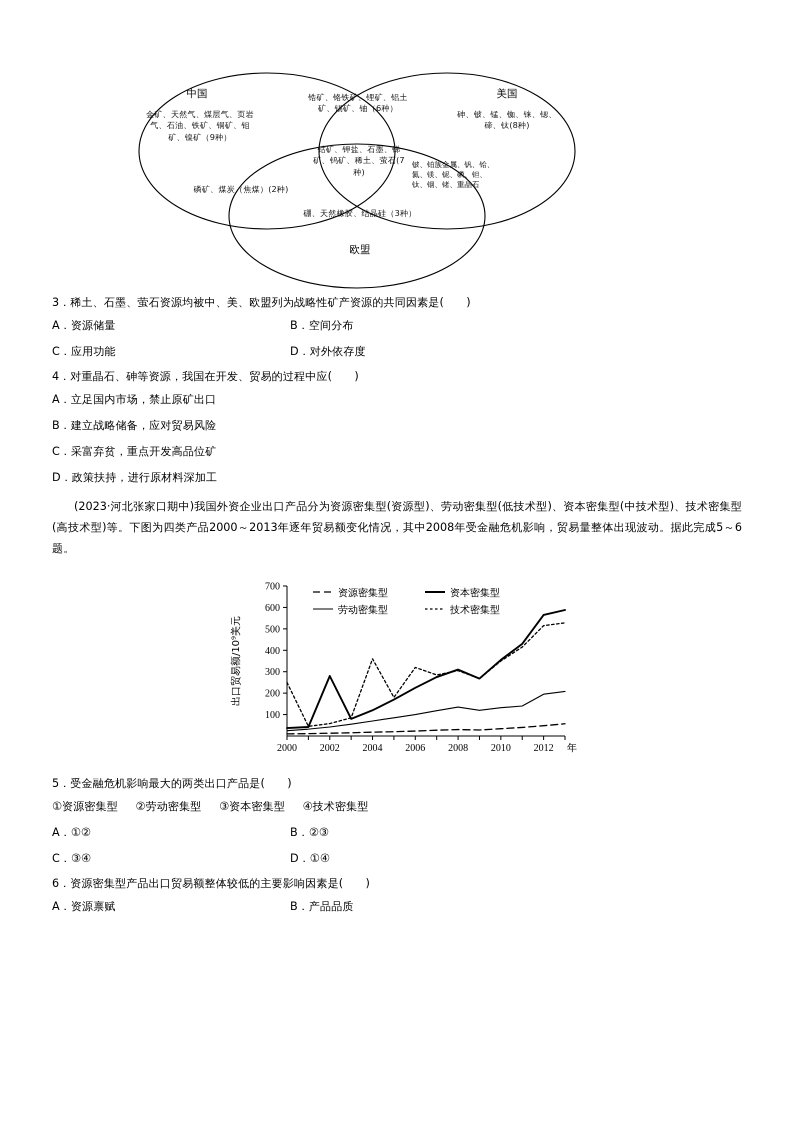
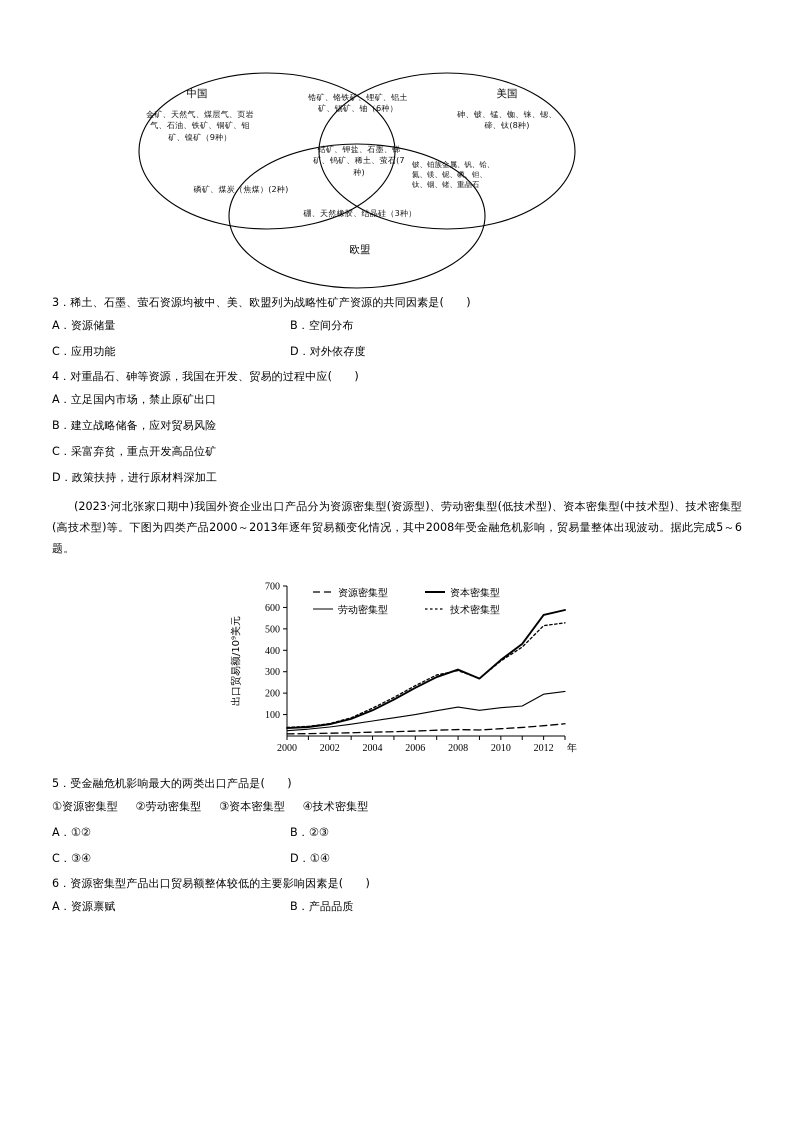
技术密集型/2000: 250 -> 40
资本密集型/2002: 280 -> 60
技术密集型/2004: 360 -> 130
技术密集型/2006: 320 -> 240
